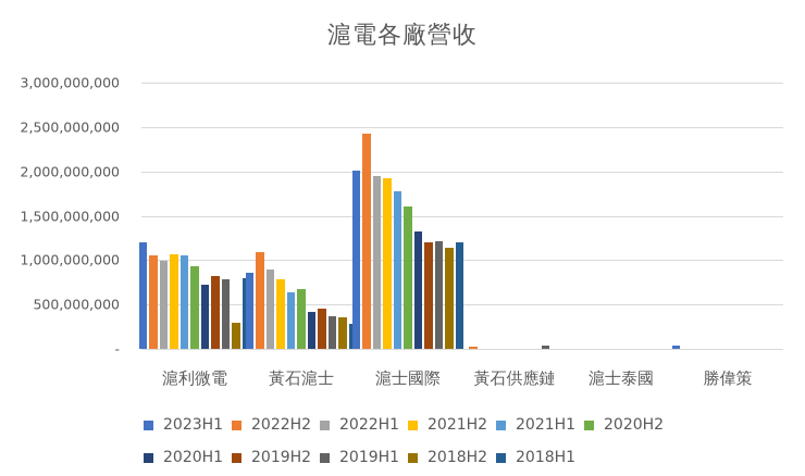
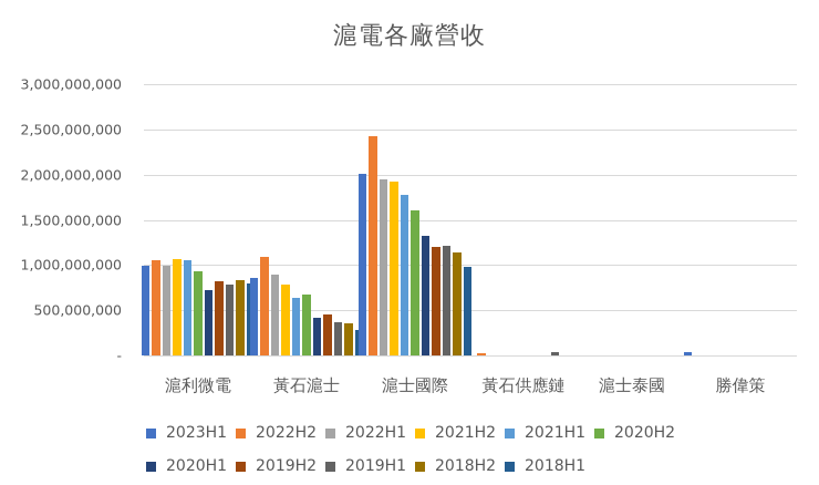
2023H1/滬利微電: 1200000000 -> 1000000000
2018H2/滬利微電: 300000000 -> 800000000
2018H1/滬士國際: 1200000000 -> 1000000000
